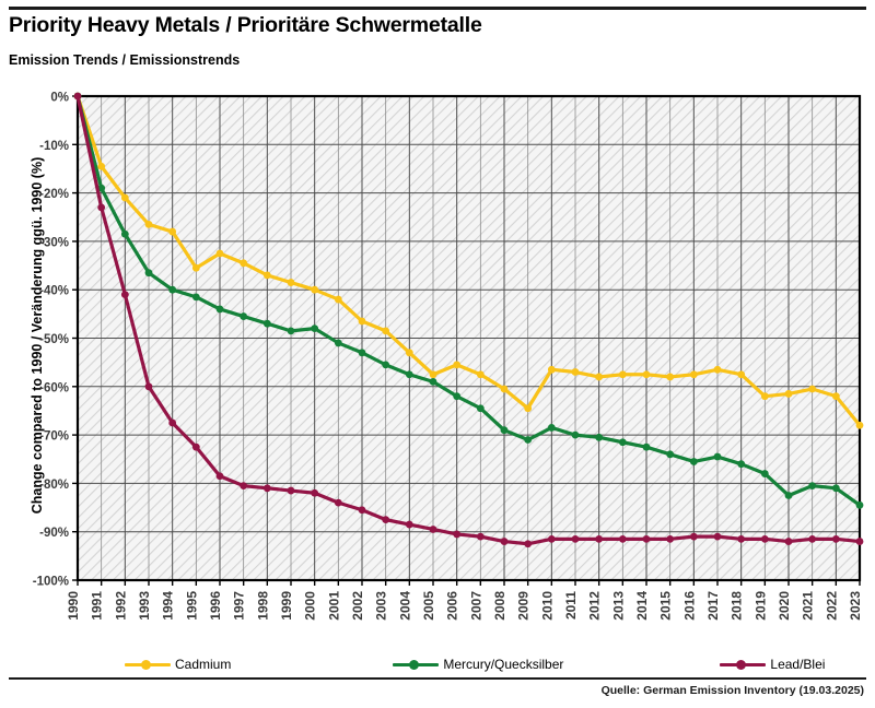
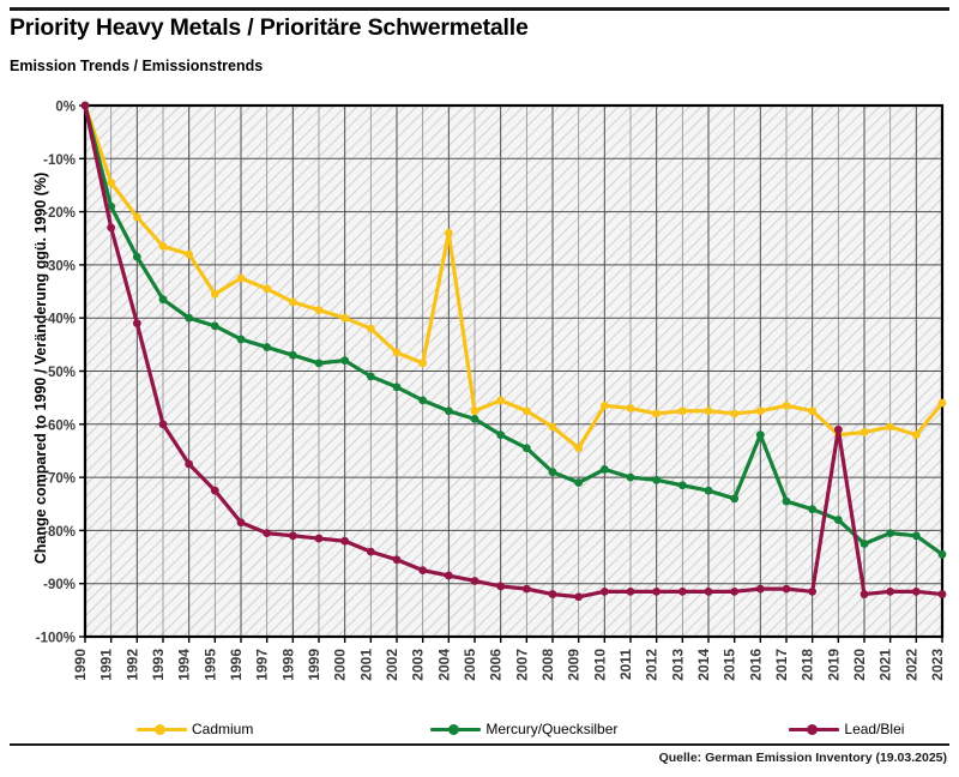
Cadmium/2004: -53% -> -24%
Mercury/Quecksilber/2016: -76% -> -62%
Lead/Blei/2019: -92% -> -61%
Cadmium/2023: -68% -> -56%
